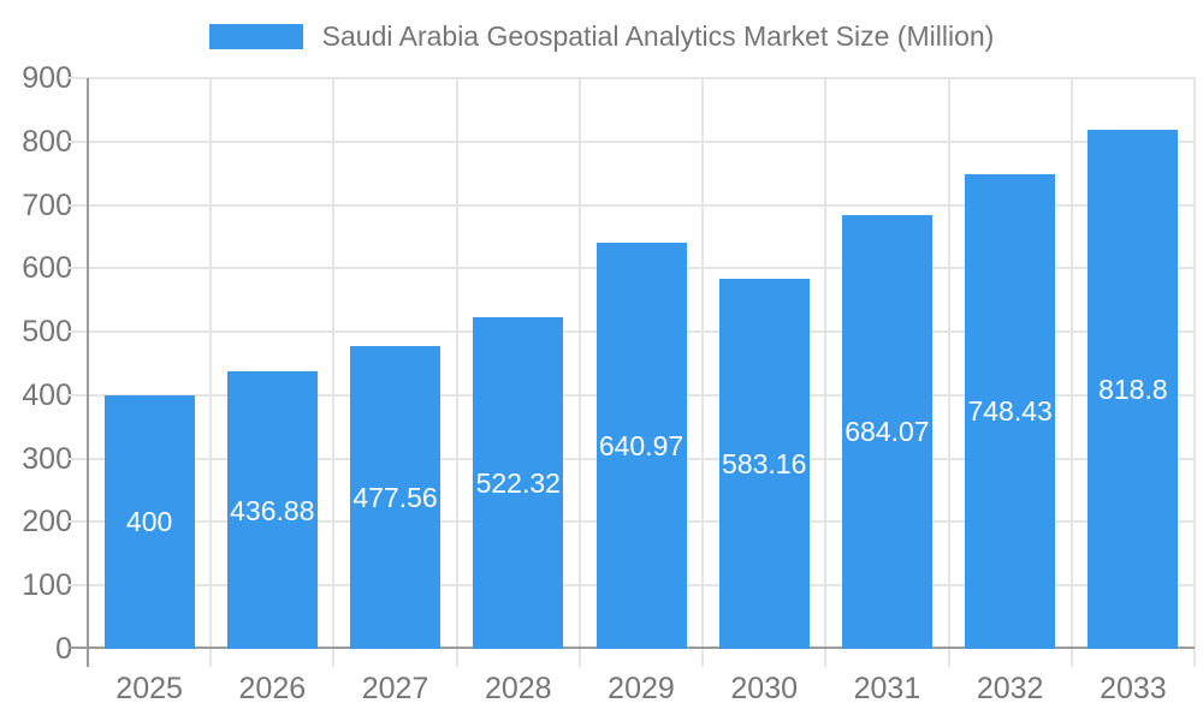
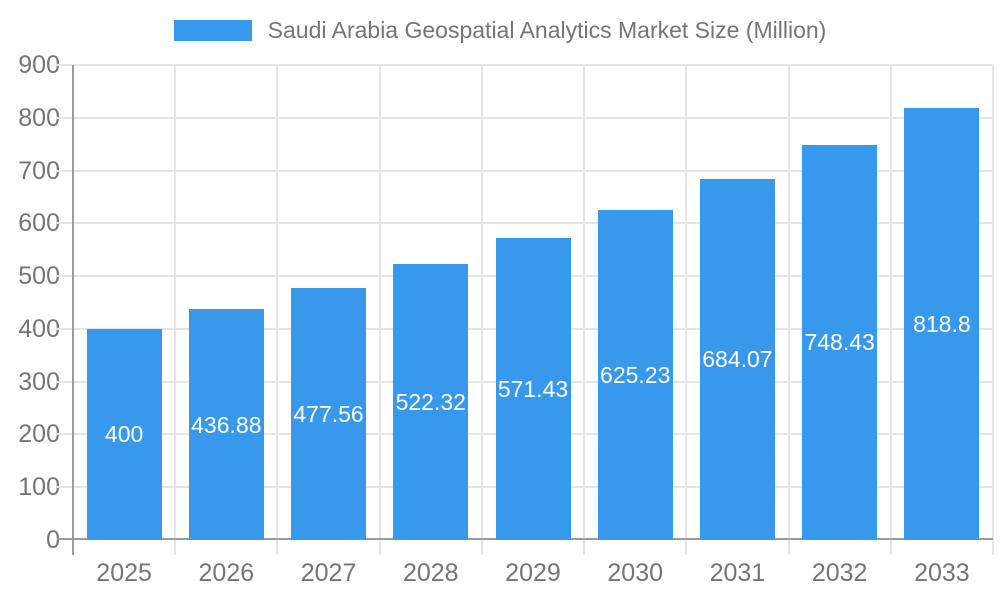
2029: 640.97 -> 571.43
2030: 583.16 -> 625.23
